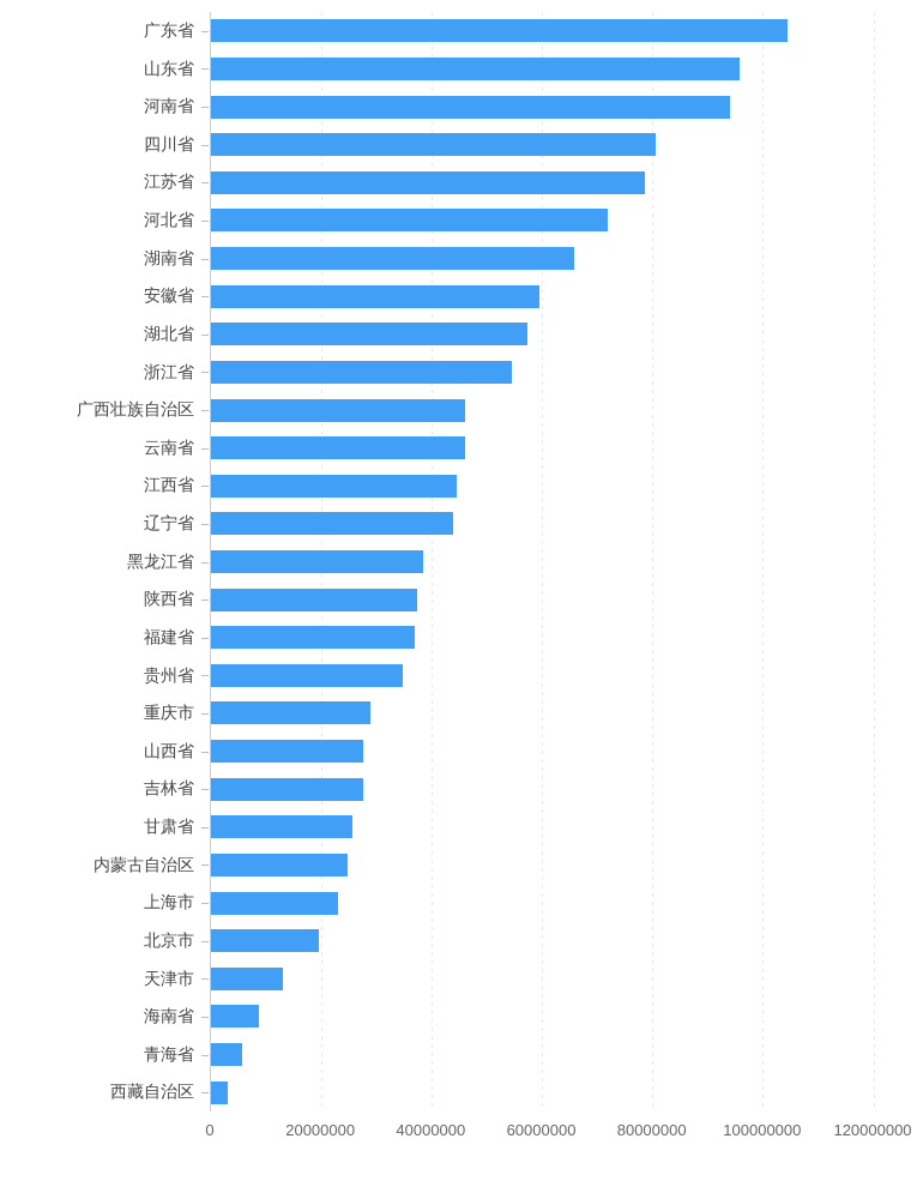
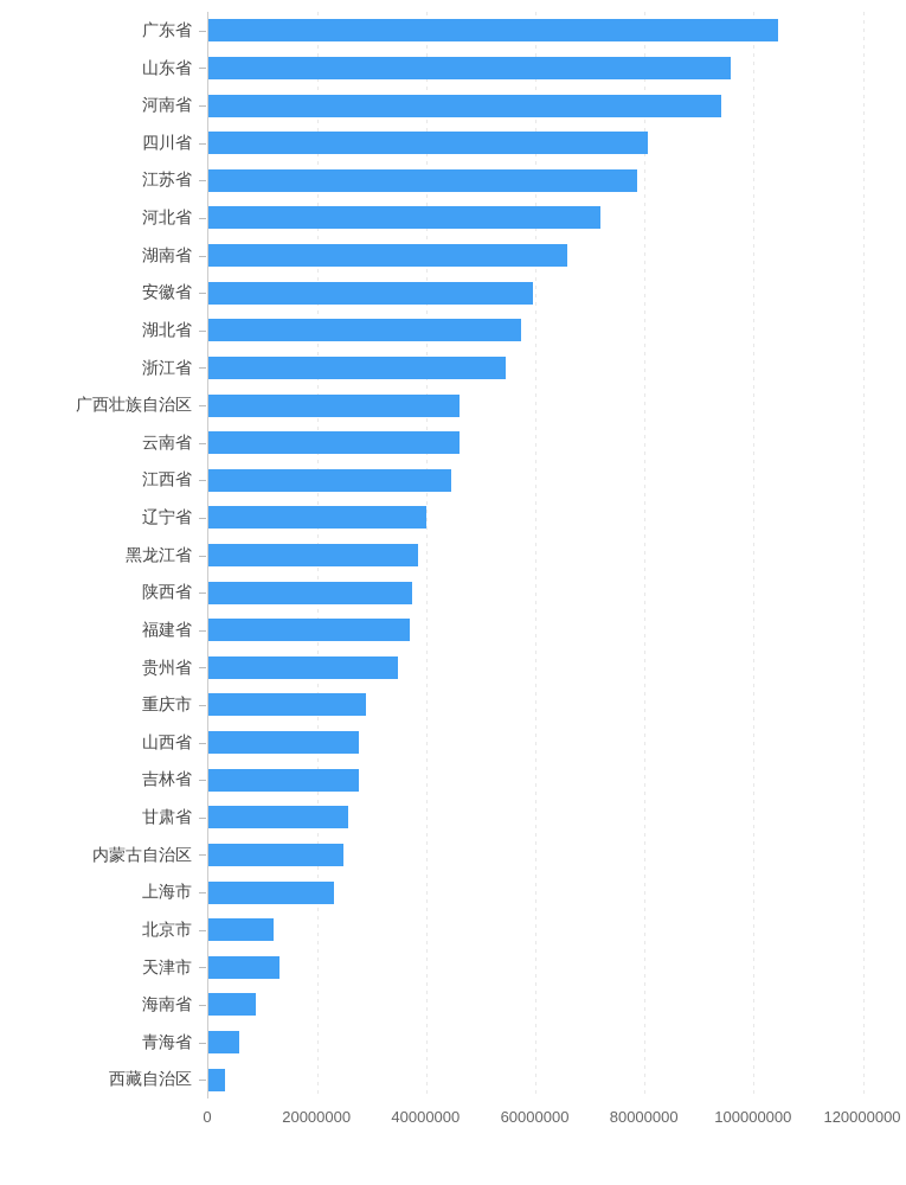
辽宁省: 44000000 -> 40000000
北京市: 20000000 -> 12000000
